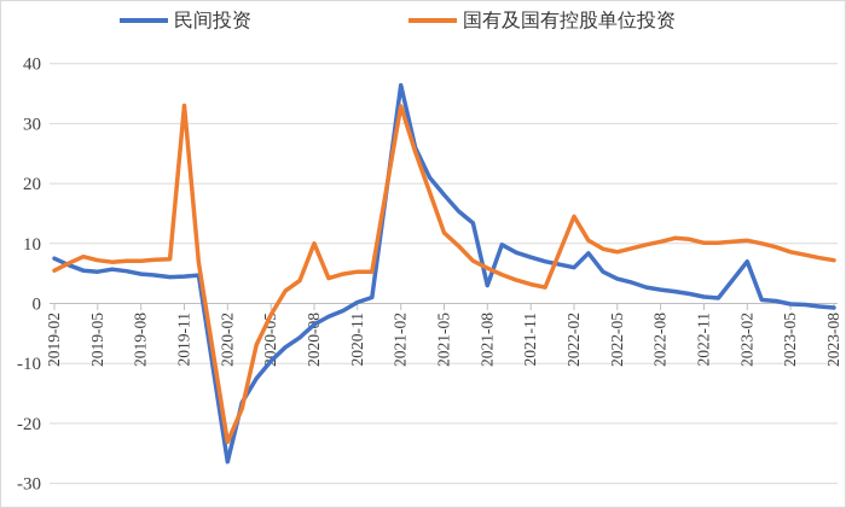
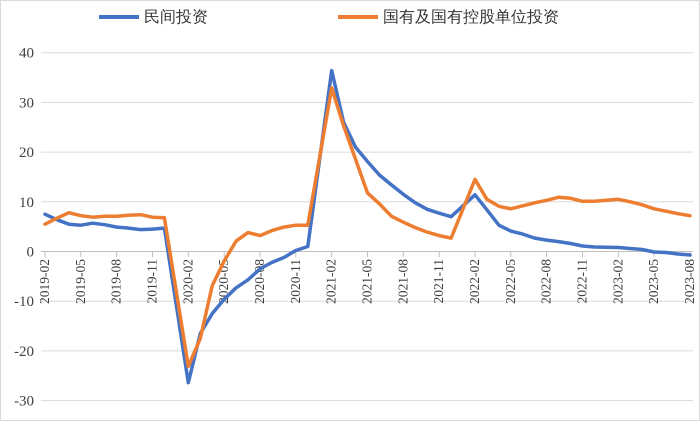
国有及国有控股单位投资/2019-11: 33 -> 7
国有及国有控股单位投资/2020-08: 10 -> 3
民间投资/2021-08: 3 -> 12
民间投资/2022-02: 6 -> 11
民间投资/2023-02: 7 -> 1
